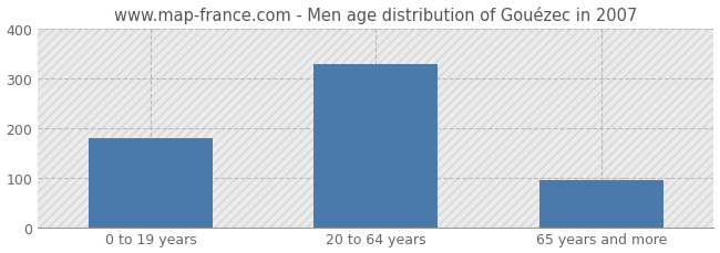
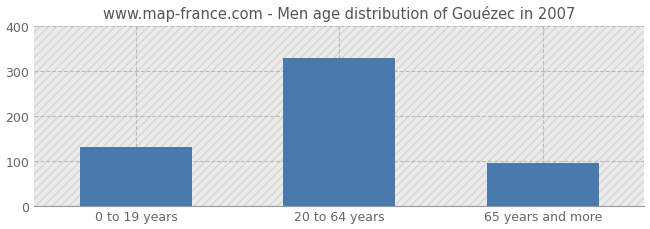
0 to 19 years: 180 -> 130
